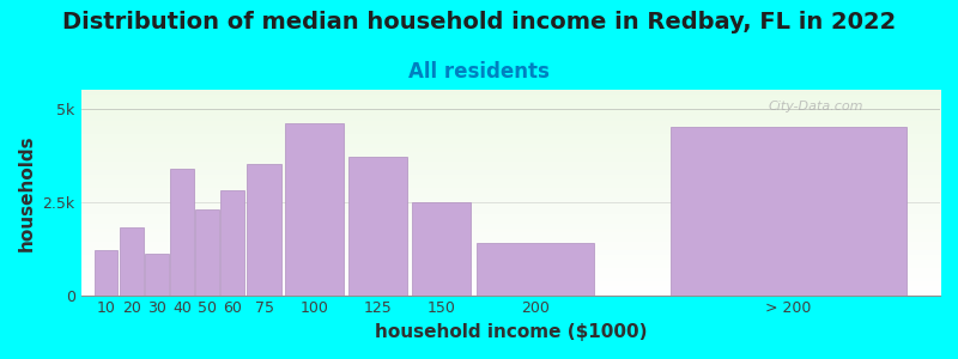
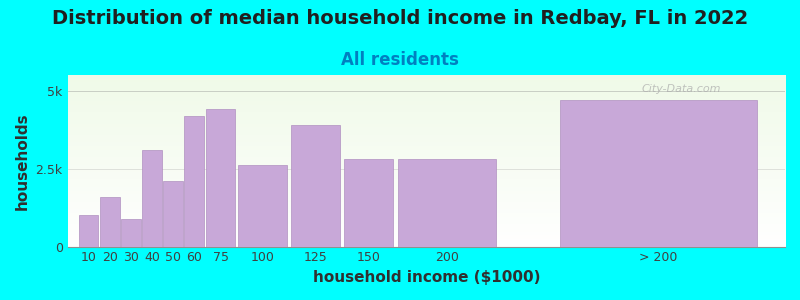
10: 1.2k -> 1.0k
20: 1.8k -> 1.6k
30: 1.1k -> 0.9k
40: 3.4k -> 3.1k
50: 2.3k -> 2.1k
60: 2.8k -> 4.2k
75: 3.5k -> 4.4k
100: 4.6k -> 2.6k
125: 3.7k -> 3.9k
150: 2.5k -> 2.8k
200: 1.4k -> 2.8k
> 200: 4.5k -> 4.7k
